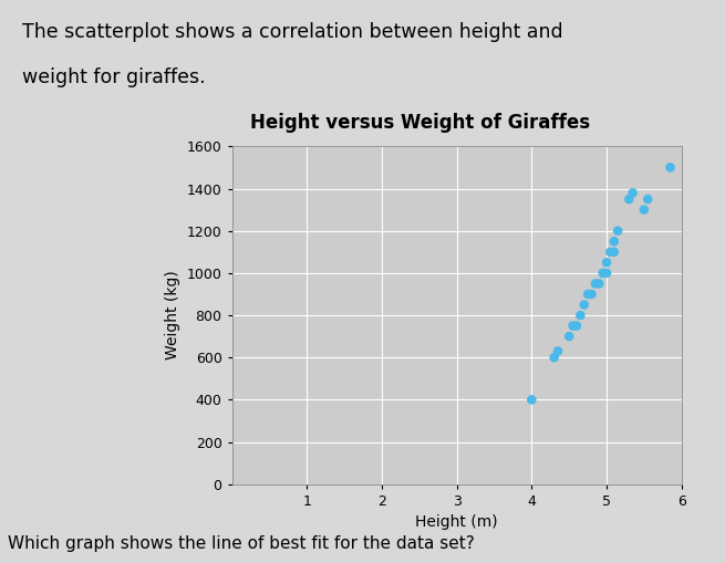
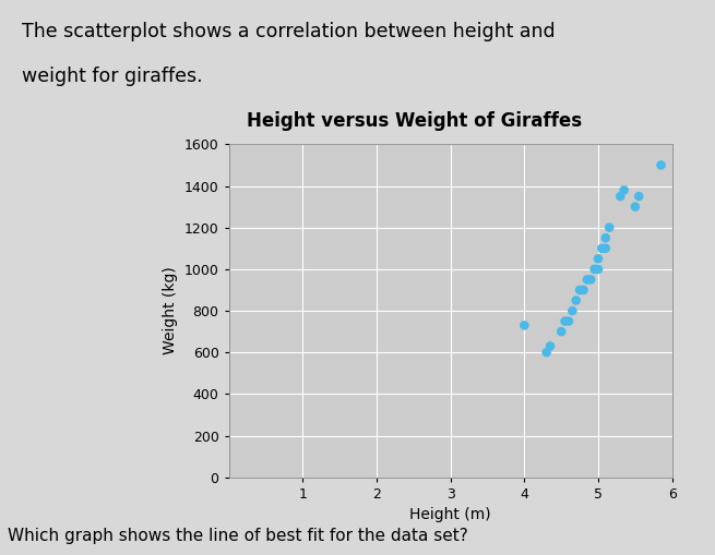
4: 400 -> 730
